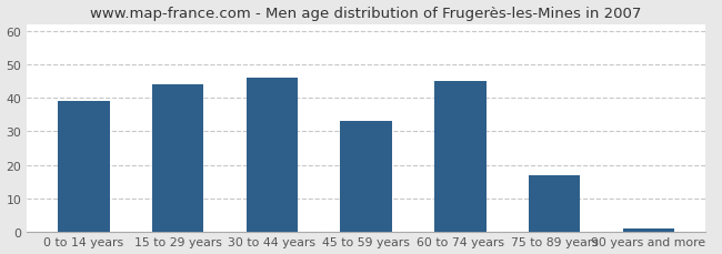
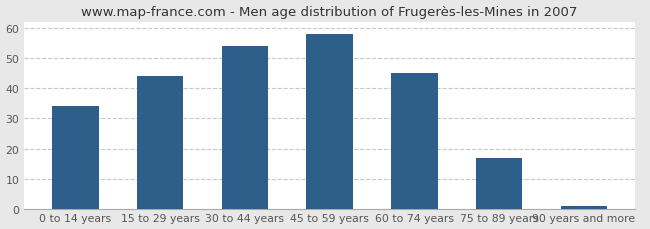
0 to 14 years: 39 -> 34
30 to 44 years: 46 -> 54
45 to 59 years: 33 -> 58
